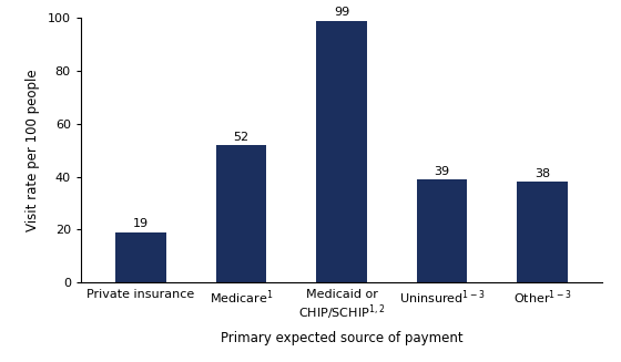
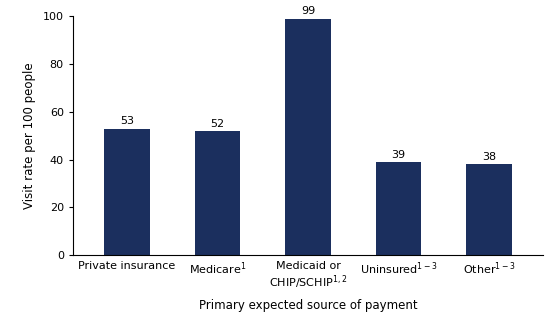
Private insurance: 19 -> 53
